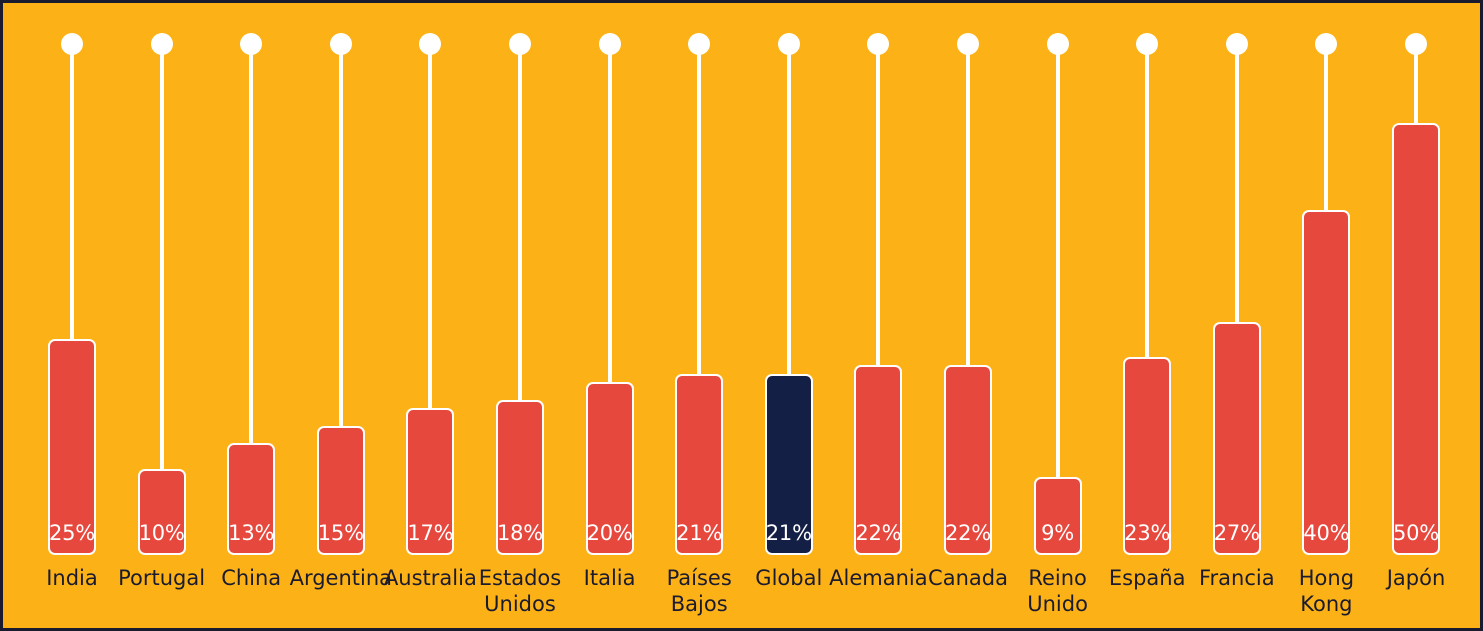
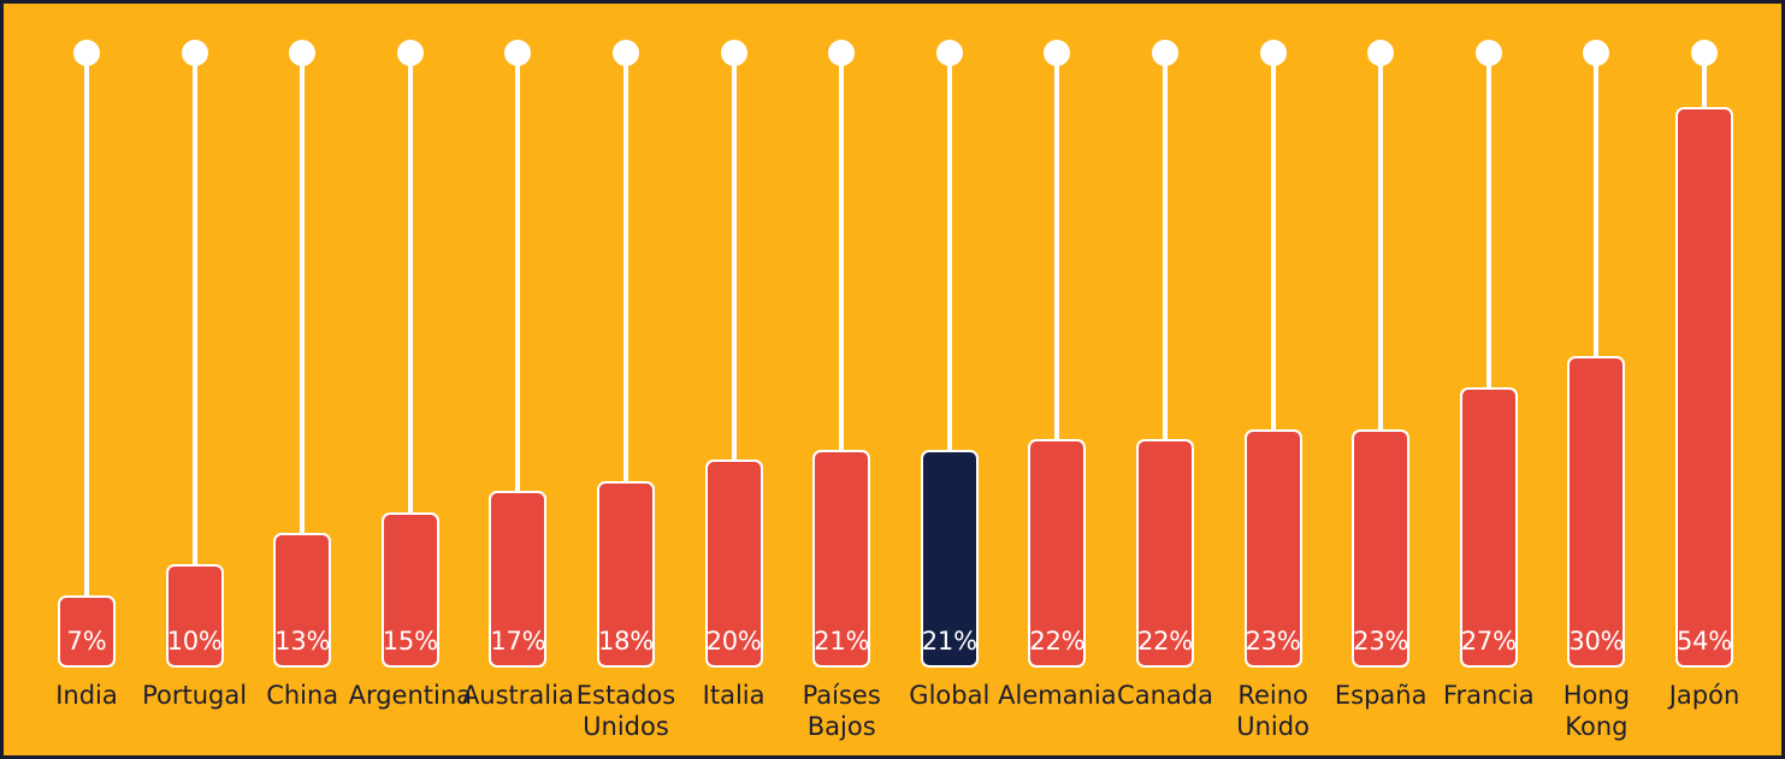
India: 25% -> 7%
Reino Unido: 9% -> 23%
Hong Kong: 40% -> 30%
Japón: 50% -> 54%
